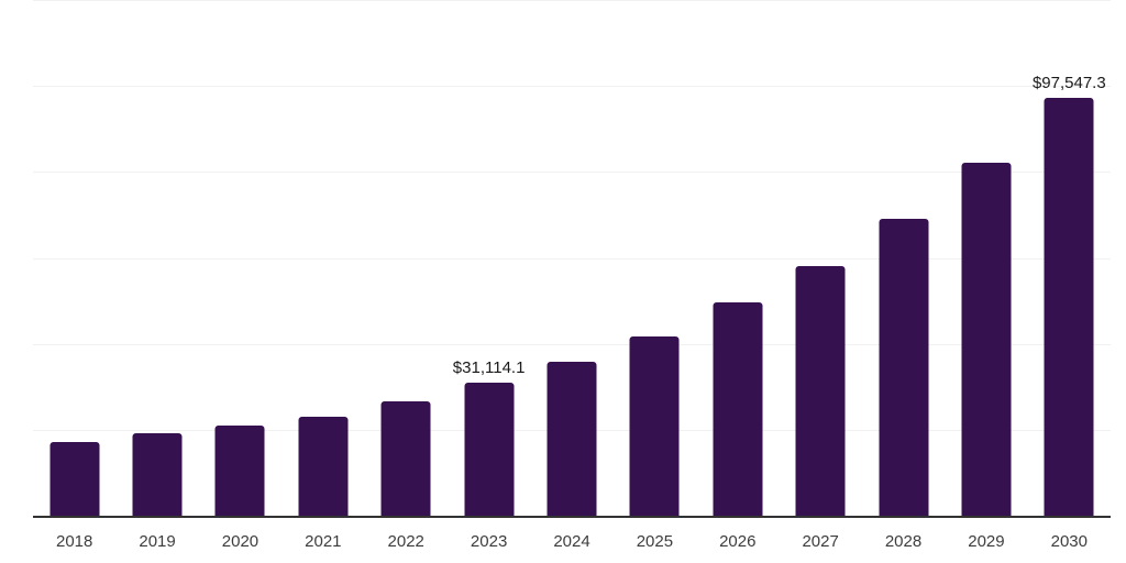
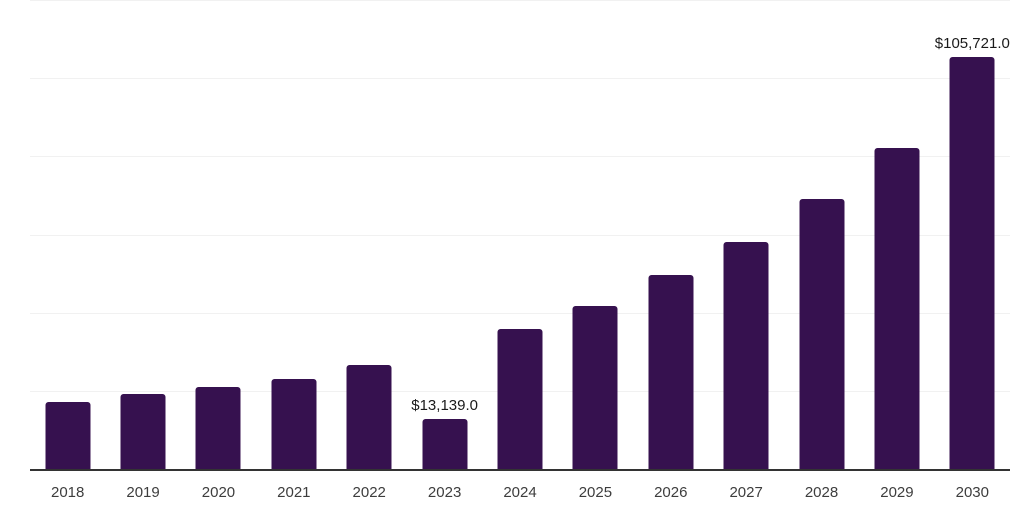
2023: $31,114.1 -> $13,139.0
2030: $97,547.3 -> $105,721.0
